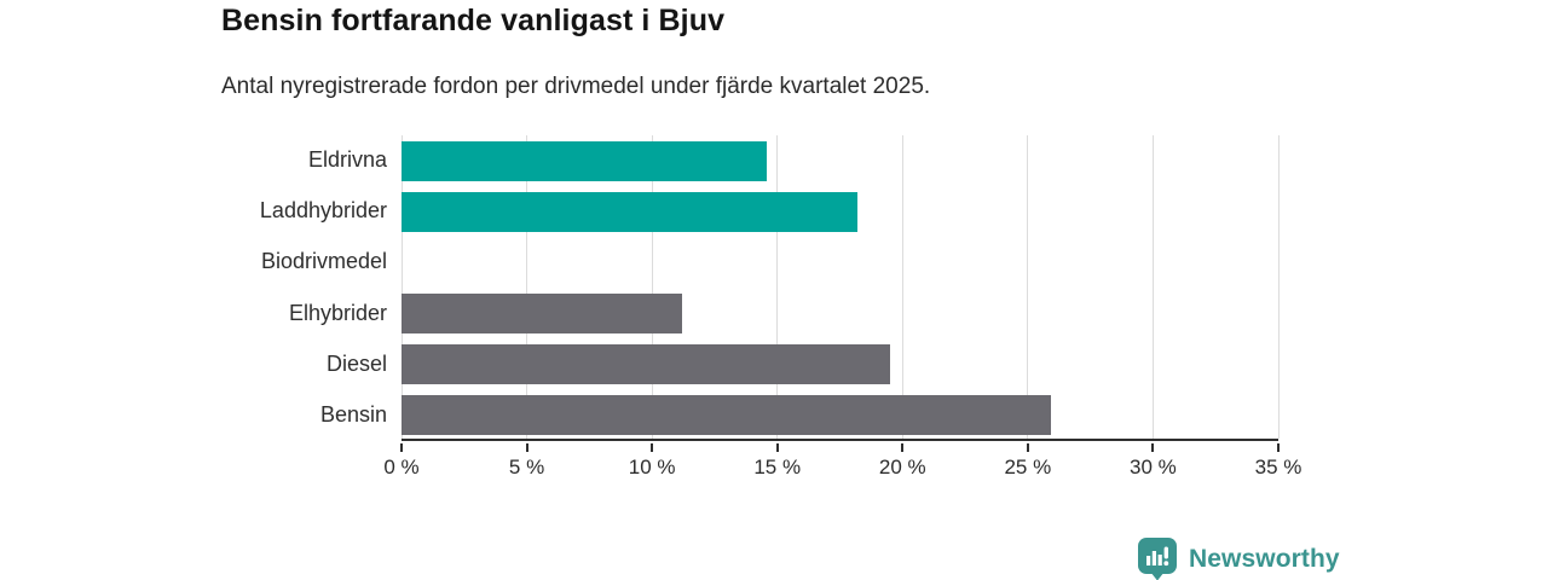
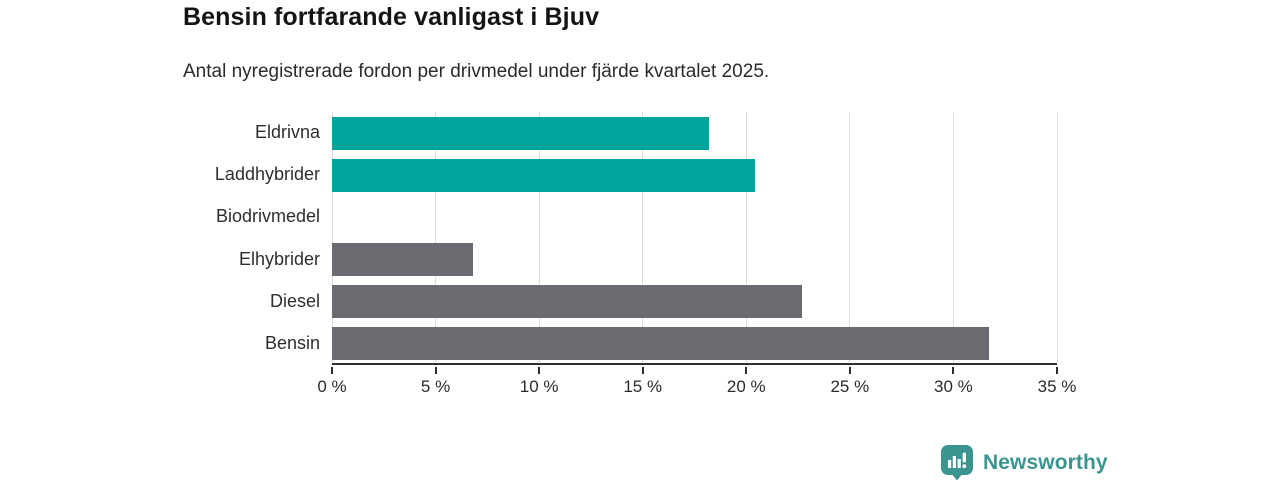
Eldrivna: 14.6% -> 18.2%
Laddhybrider: 18.2% -> 20.4%
Elhybrider: 11.2% -> 6.8%
Diesel: 19.5% -> 22.7%
Bensin: 25.9% -> 31.7%
